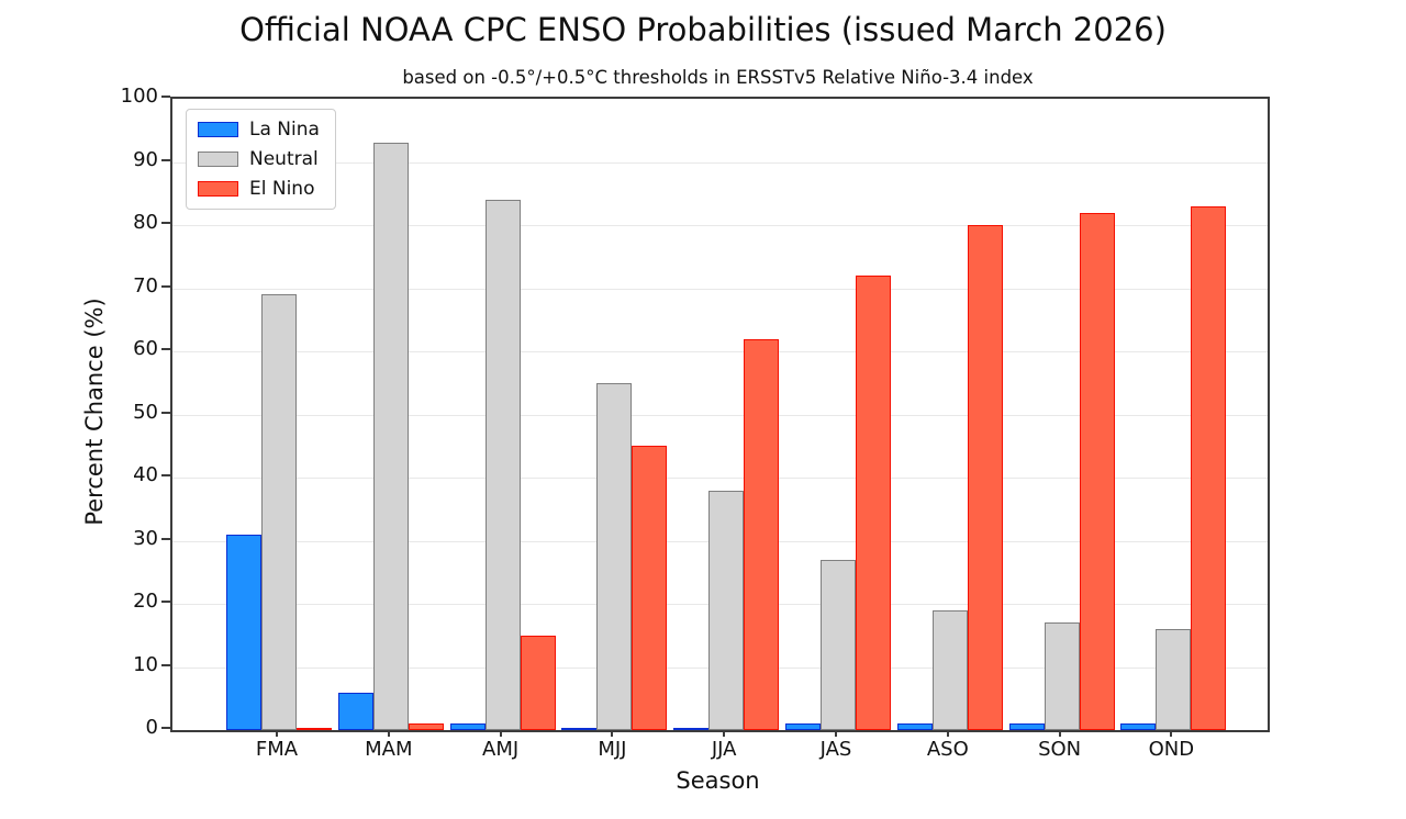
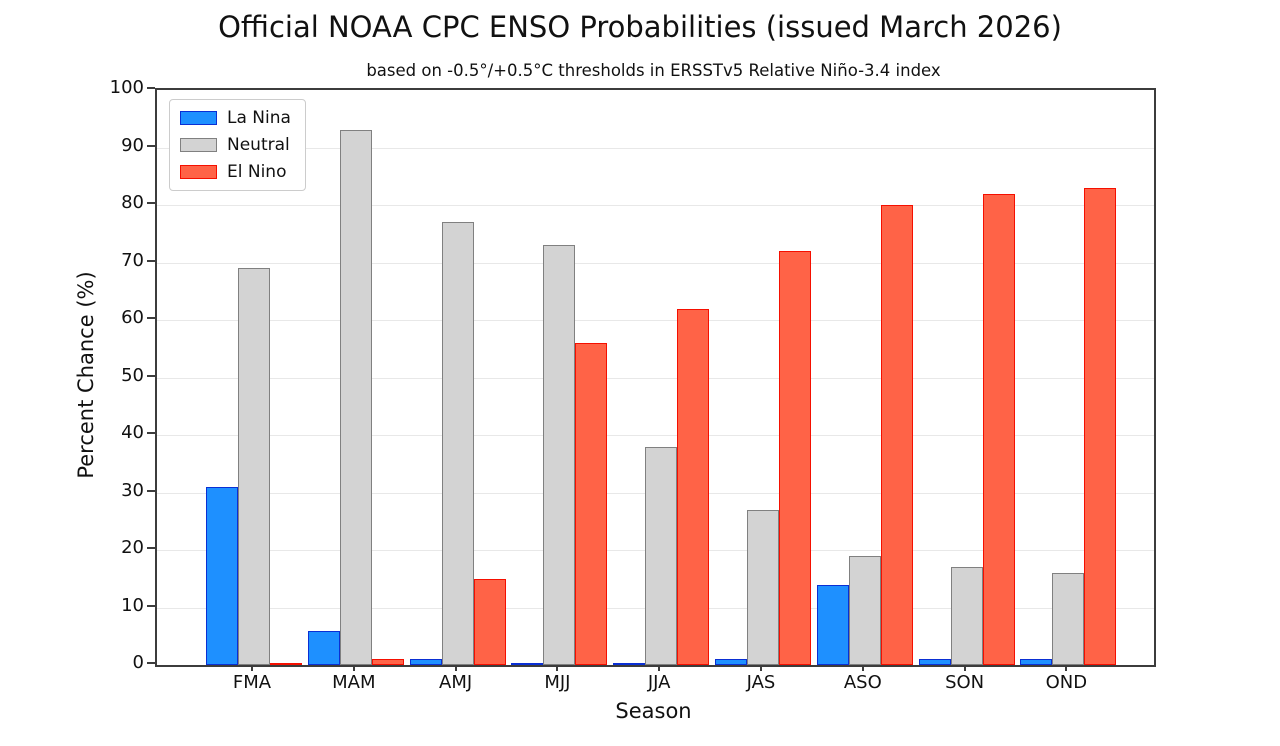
Neutral/AMJ: 84 -> 77
Neutral/MJJ: 55 -> 73
El Nino/MJJ: 45 -> 56
La Nina/ASO: 1 -> 14
